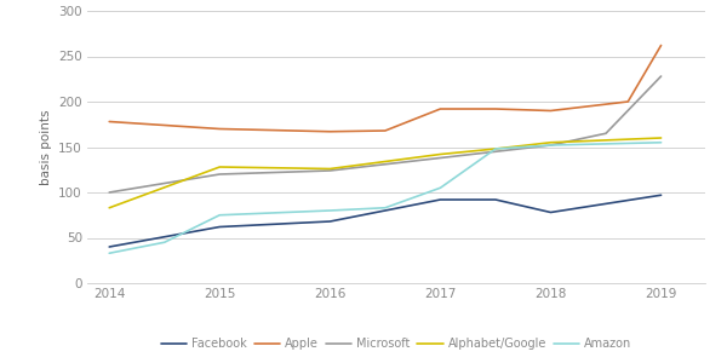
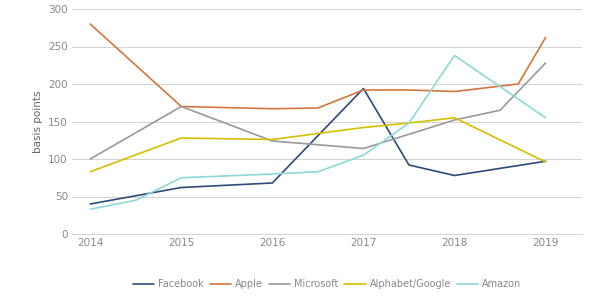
Apple/2014: 178 -> 280
Microsoft/2015: 120 -> 170
Facebook/2017: 92 -> 194
Microsoft/2017: 138 -> 114
Amazon/2018: 152 -> 238
Alphabet/Google/2019: 160 -> 96
